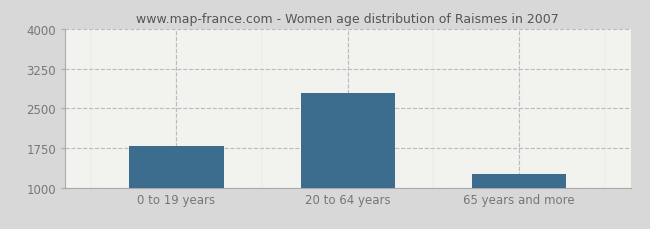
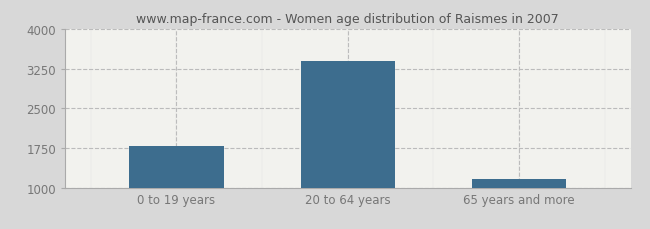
20 to 64 years: 2780 -> 3400
65 years and more: 1260 -> 1160
